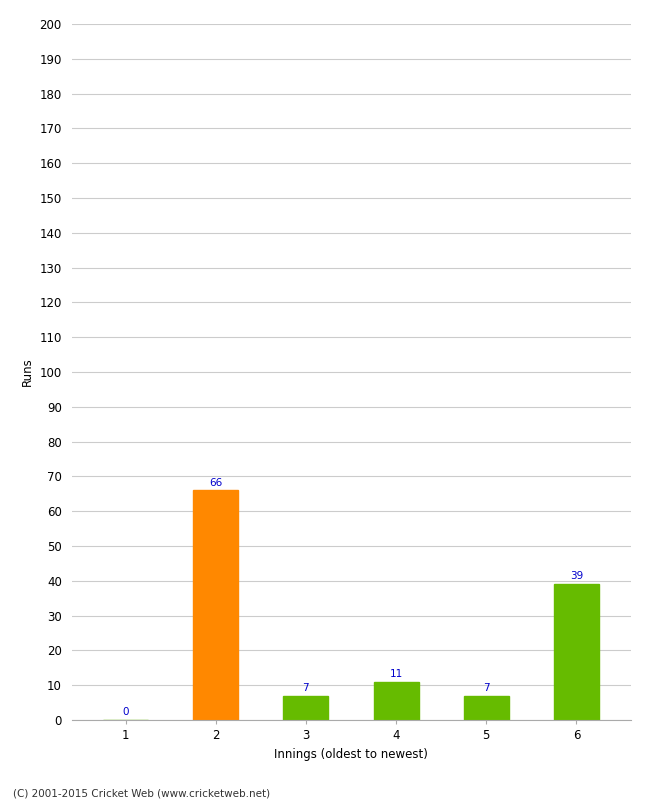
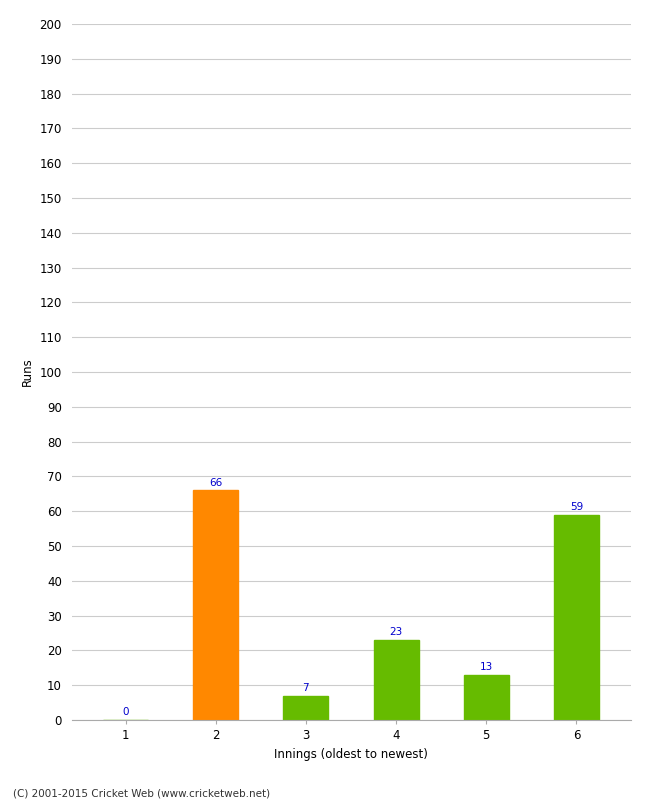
4: 11 -> 23
5: 7 -> 13
6: 39 -> 59
